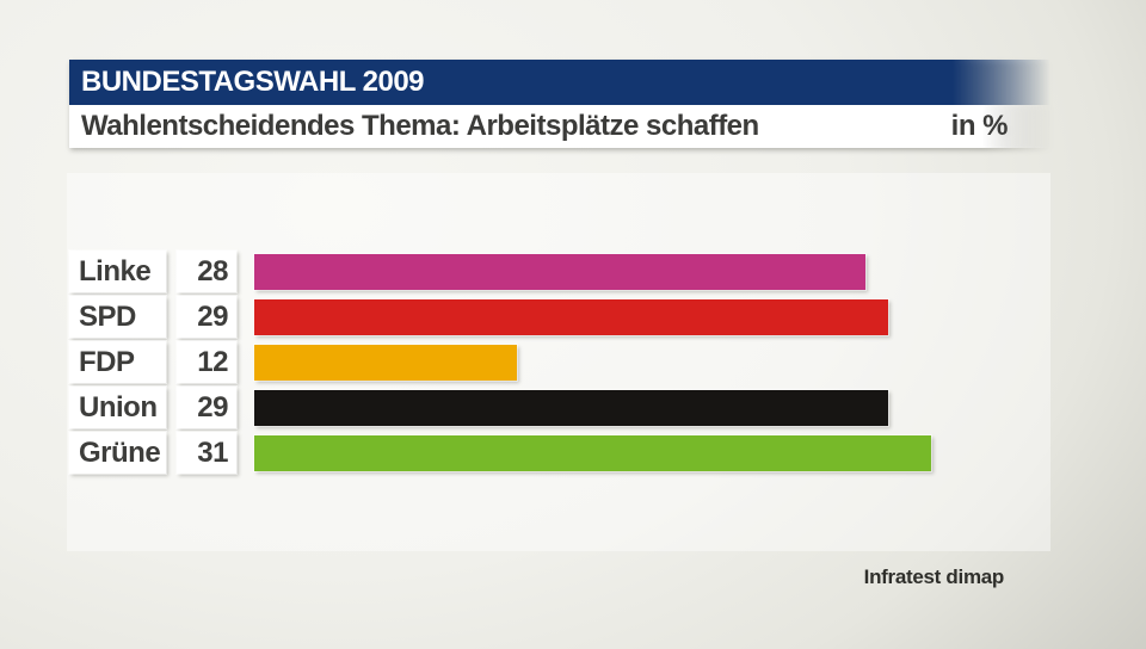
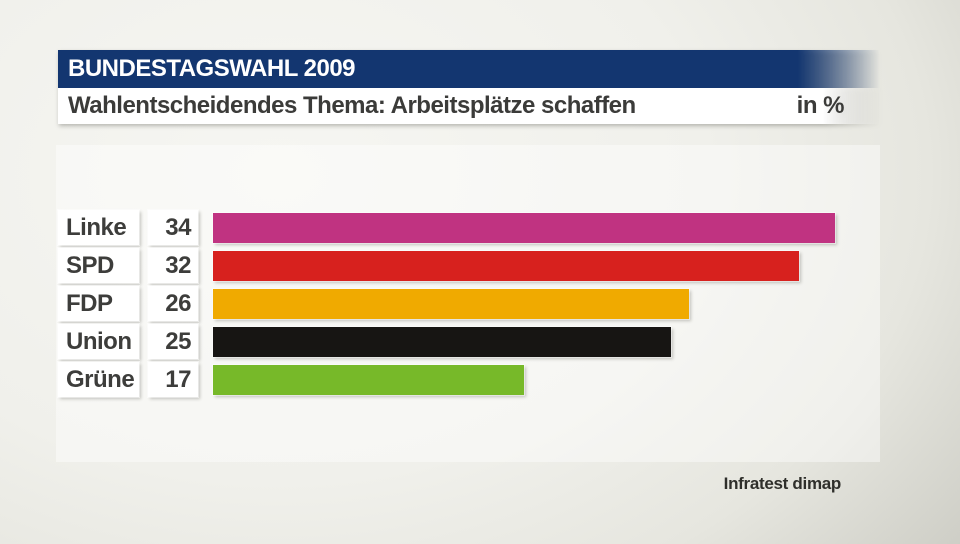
Linke: 28 -> 34
SPD: 29 -> 32
FDP: 12 -> 26
Union: 29 -> 25
Grüne: 31 -> 17
